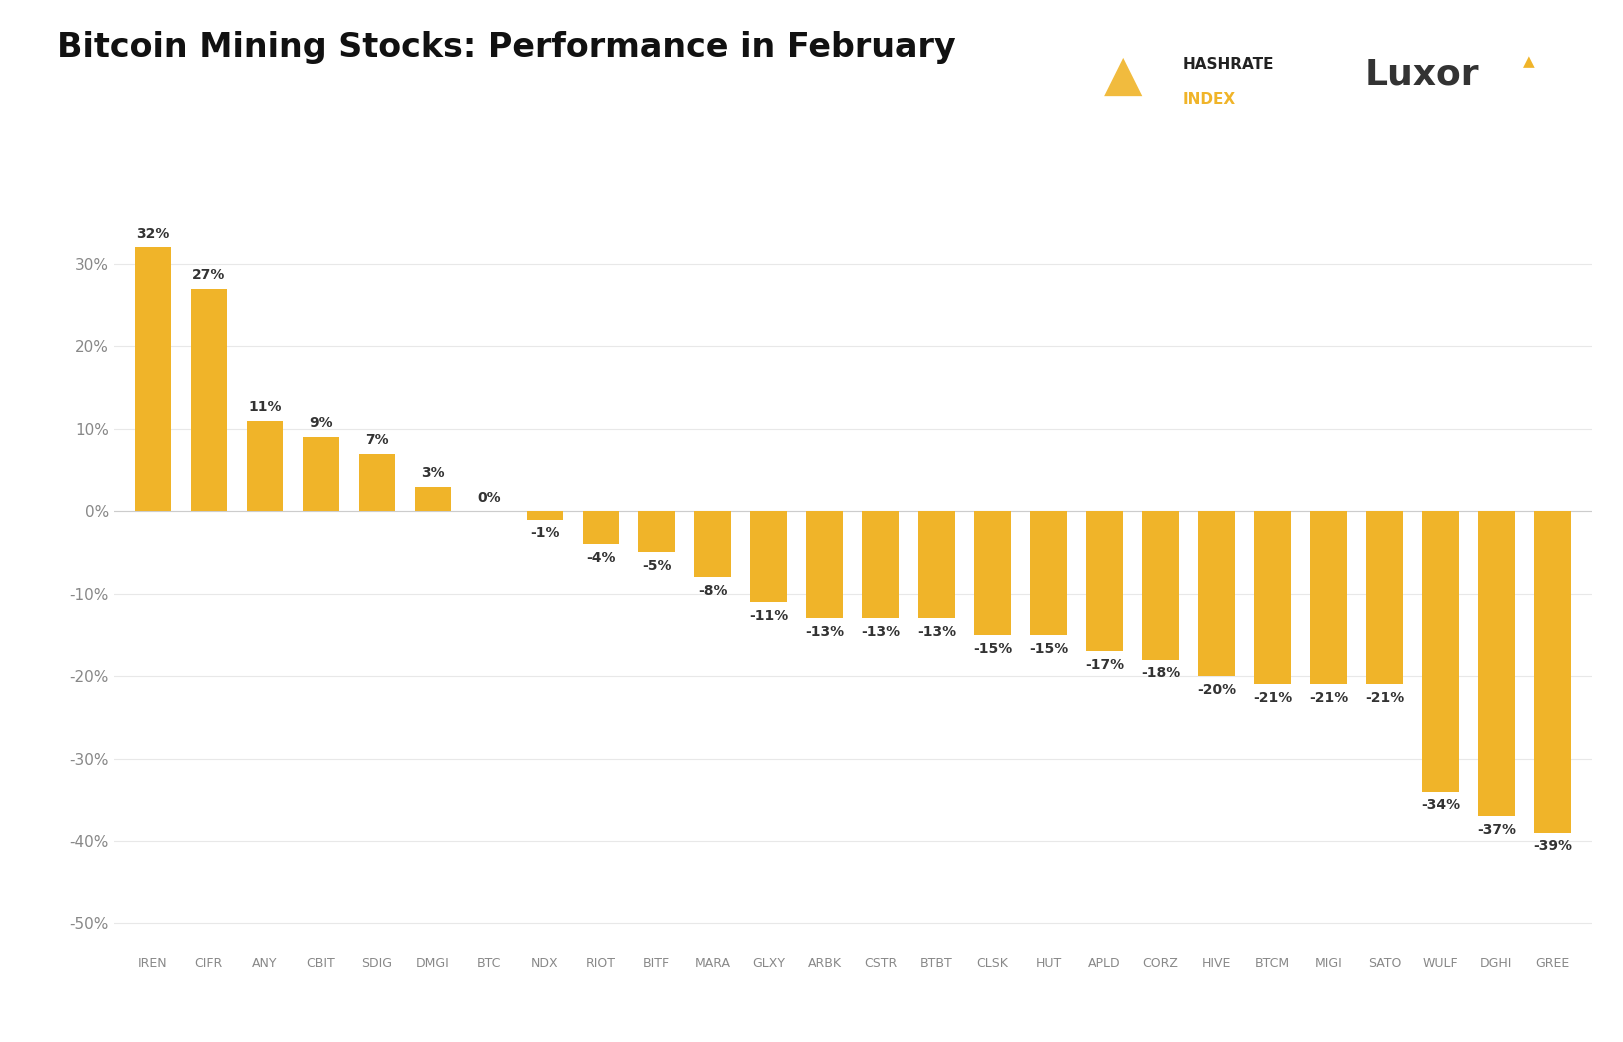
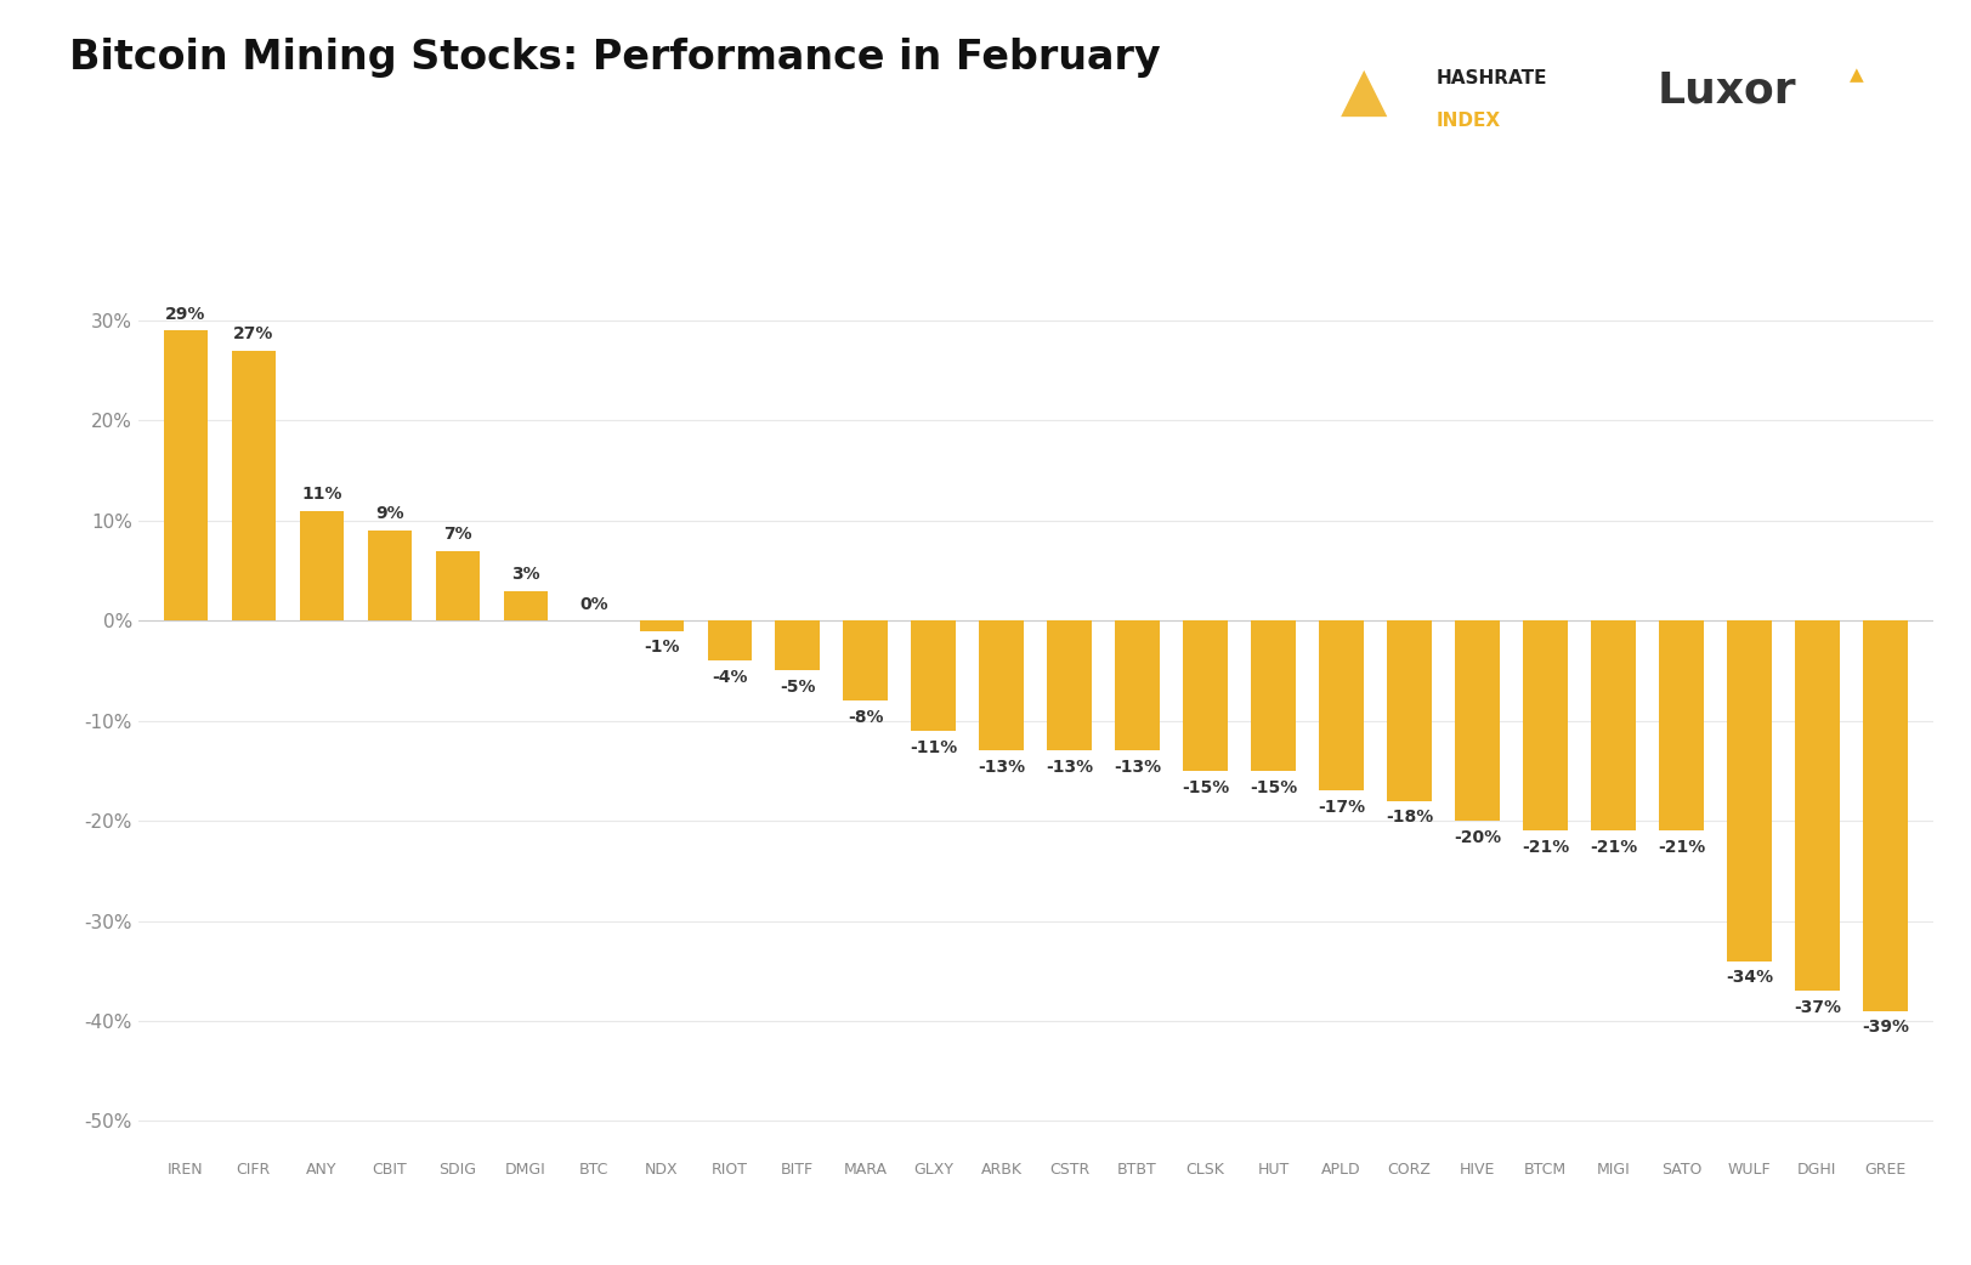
IREN: 32% -> 29%
